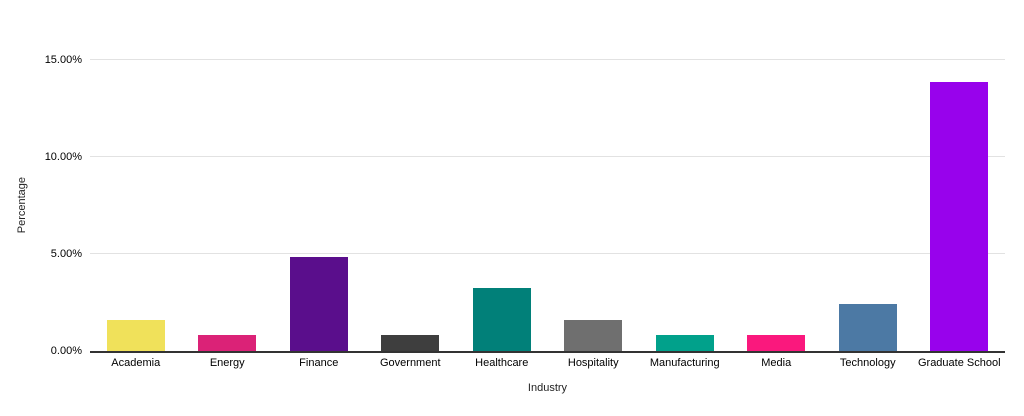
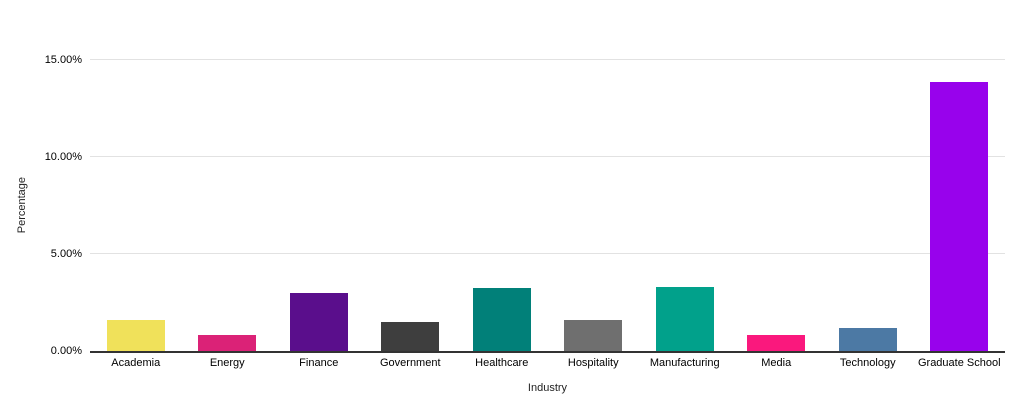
Finance: 4.8% -> 3.0%
Government: 0.8% -> 1.5%
Manufacturing: 0.8% -> 3.3%
Technology: 2.4% -> 1.2%
